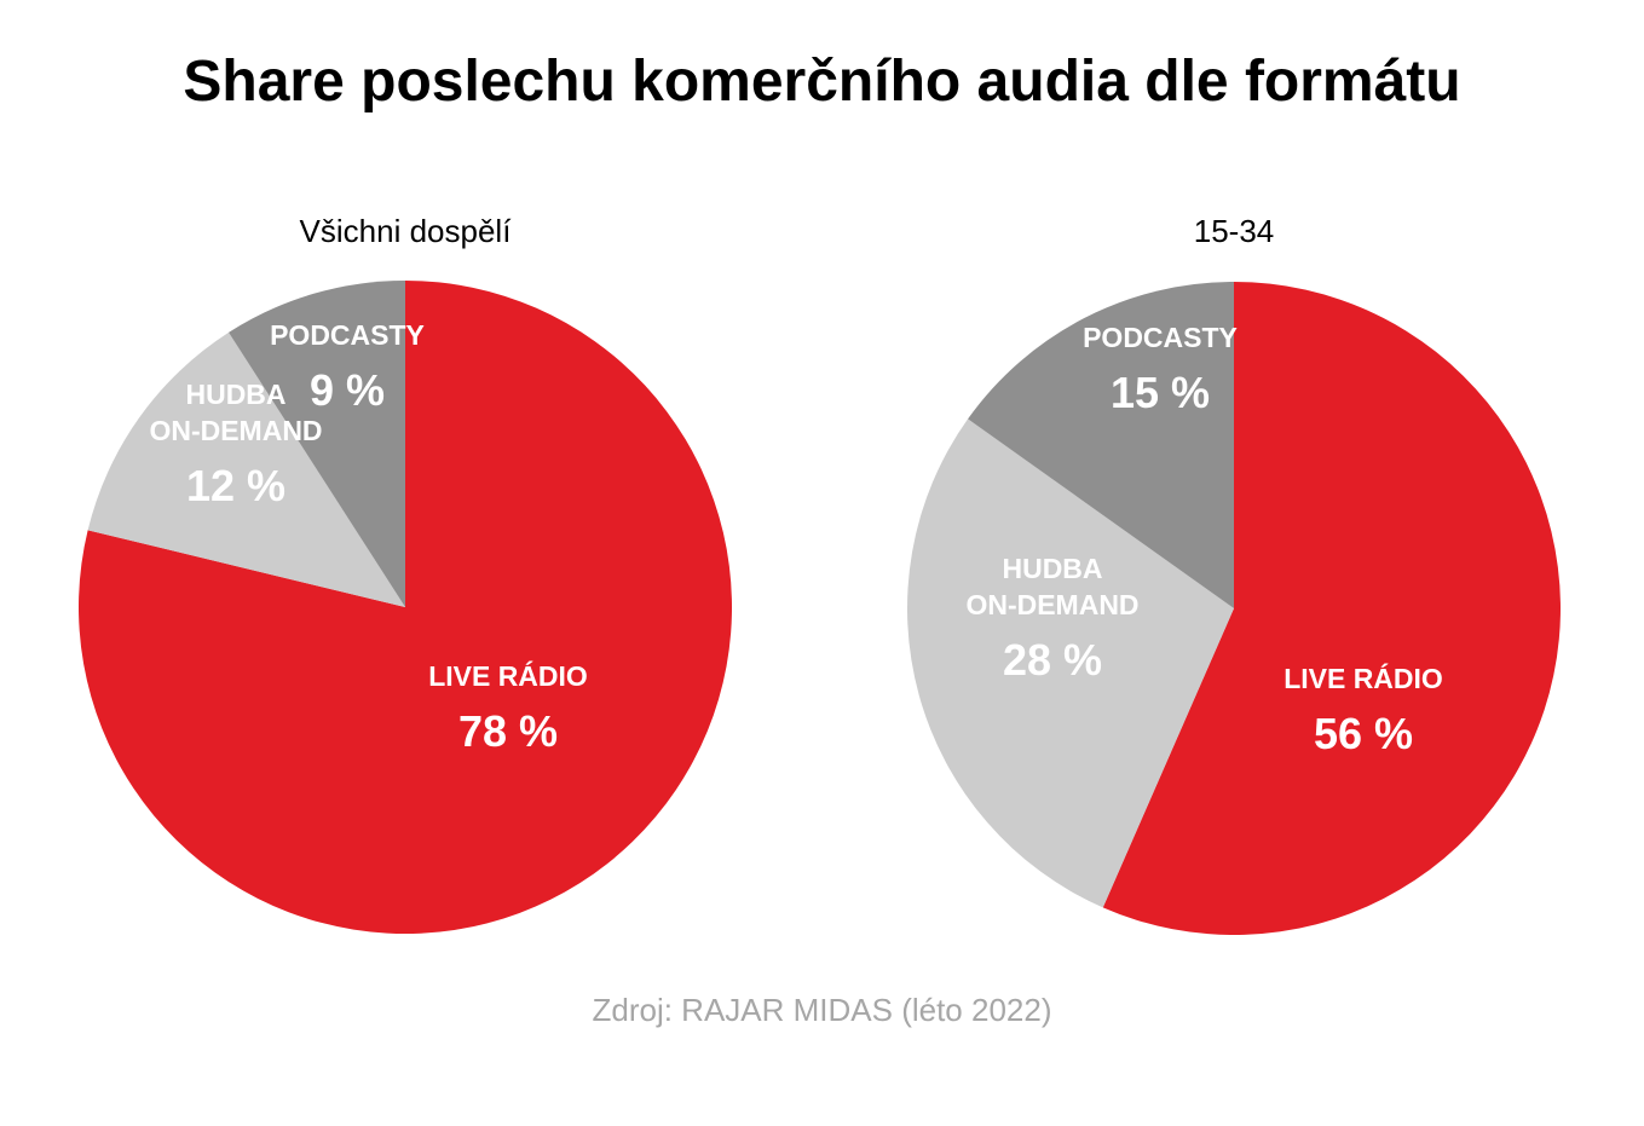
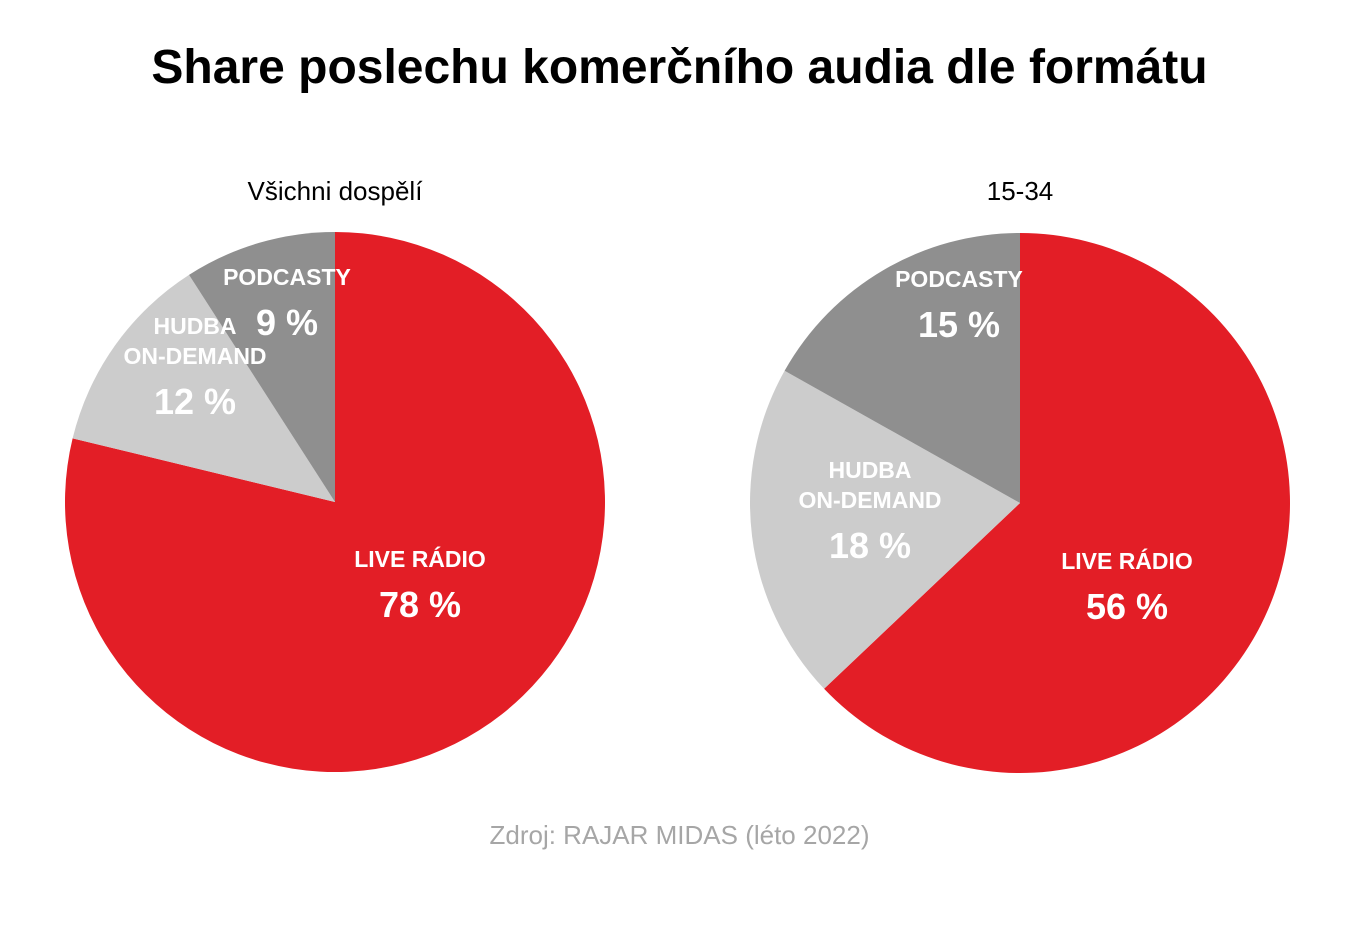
15-34/HUDBA ON-DEMAND: 28 -> 18
